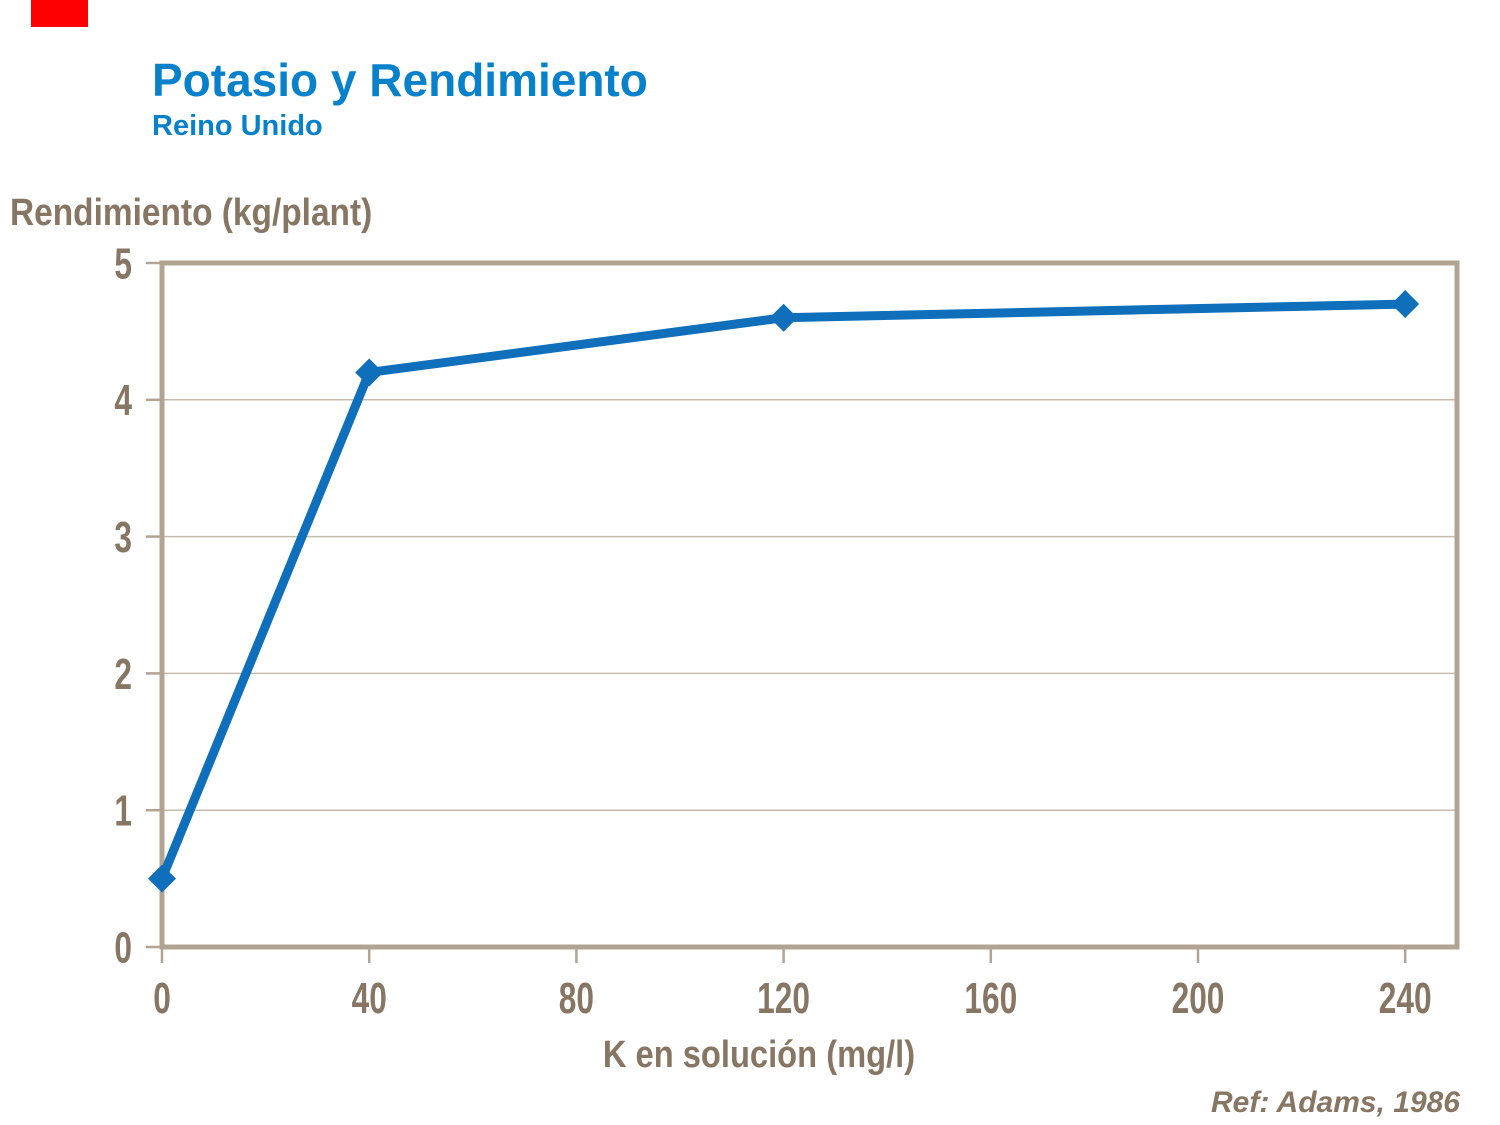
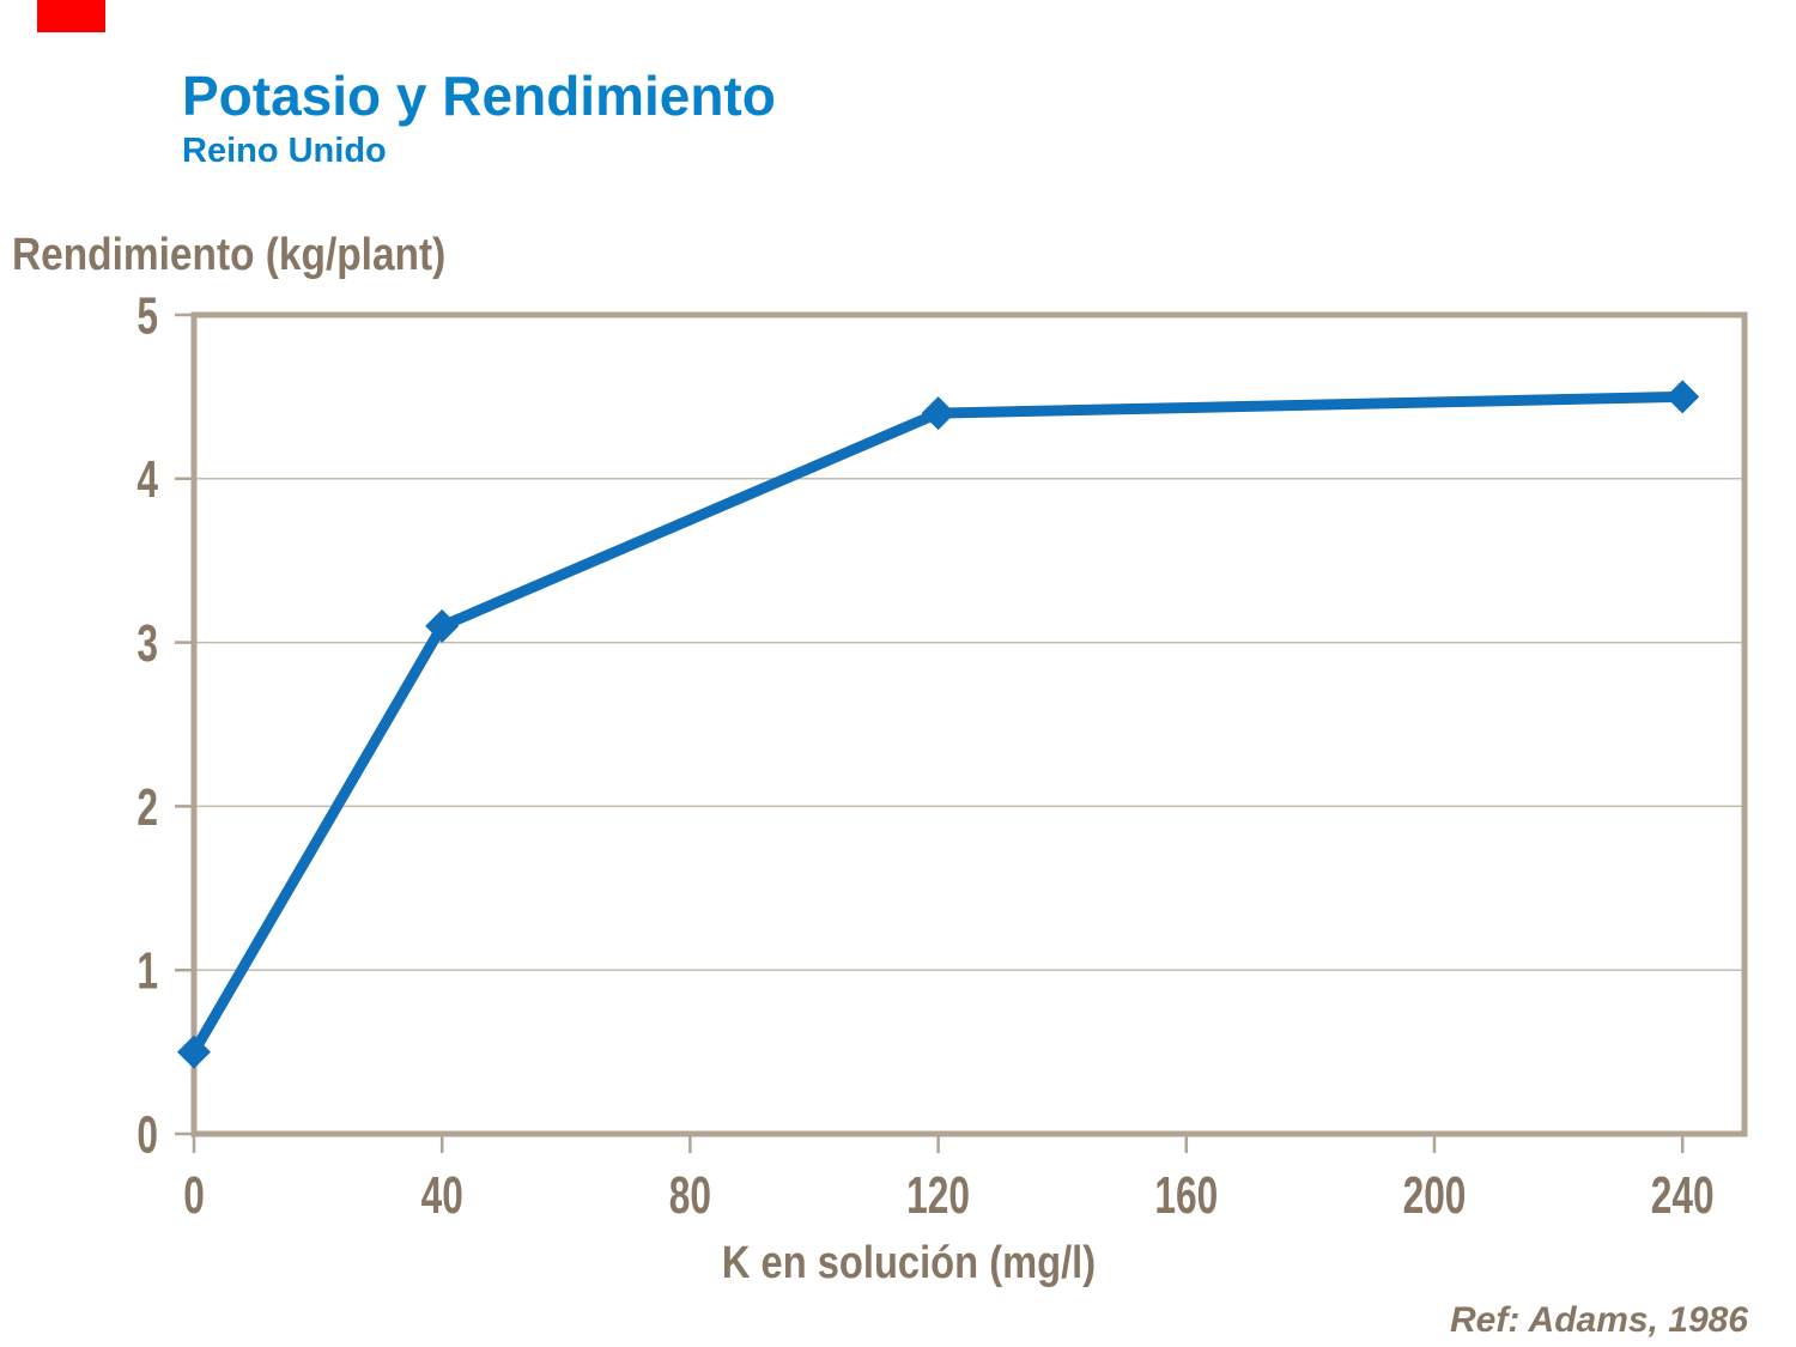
40: 4.2 -> 3.1
120: 4.6 -> 4.4
240: 4.7 -> 4.5
